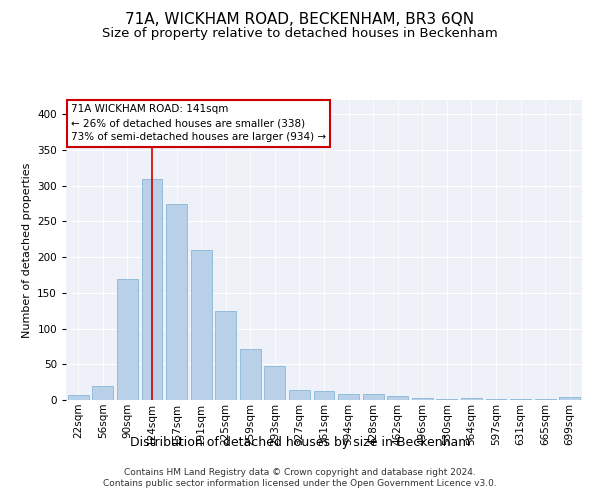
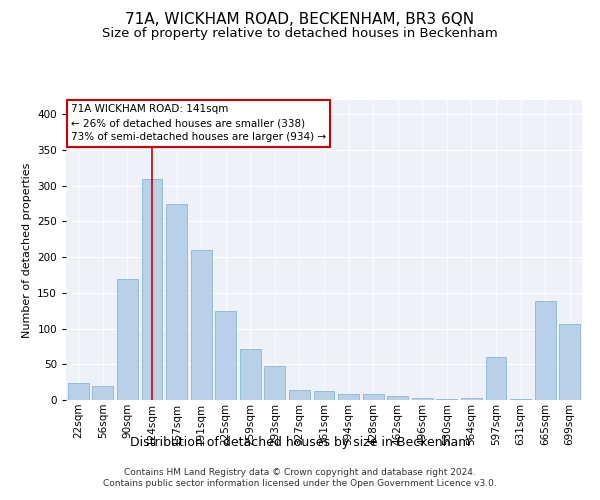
22sqm: 7 -> 24
597sqm: 1 -> 60
665sqm: 1 -> 138
699sqm: 4 -> 106
